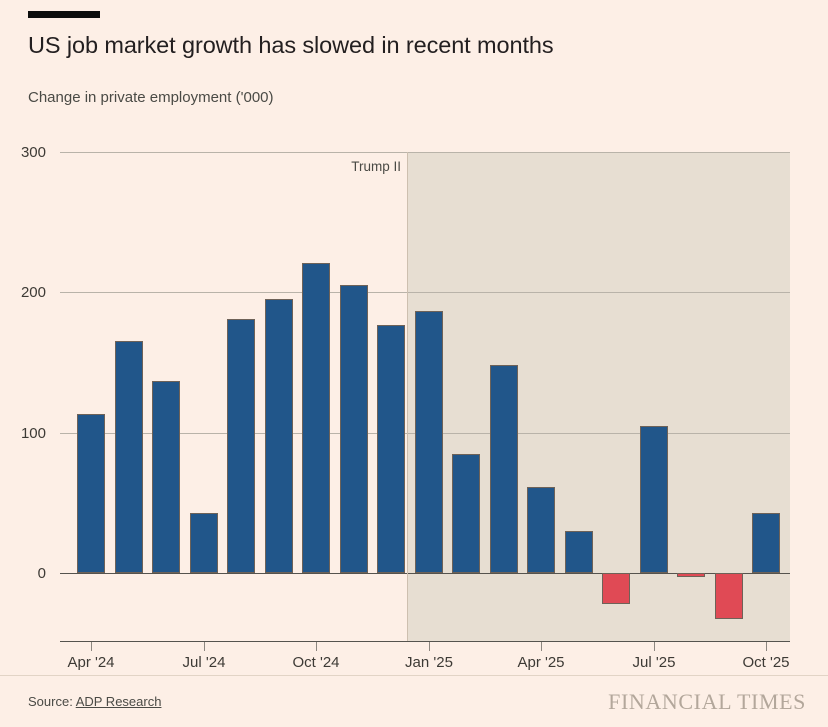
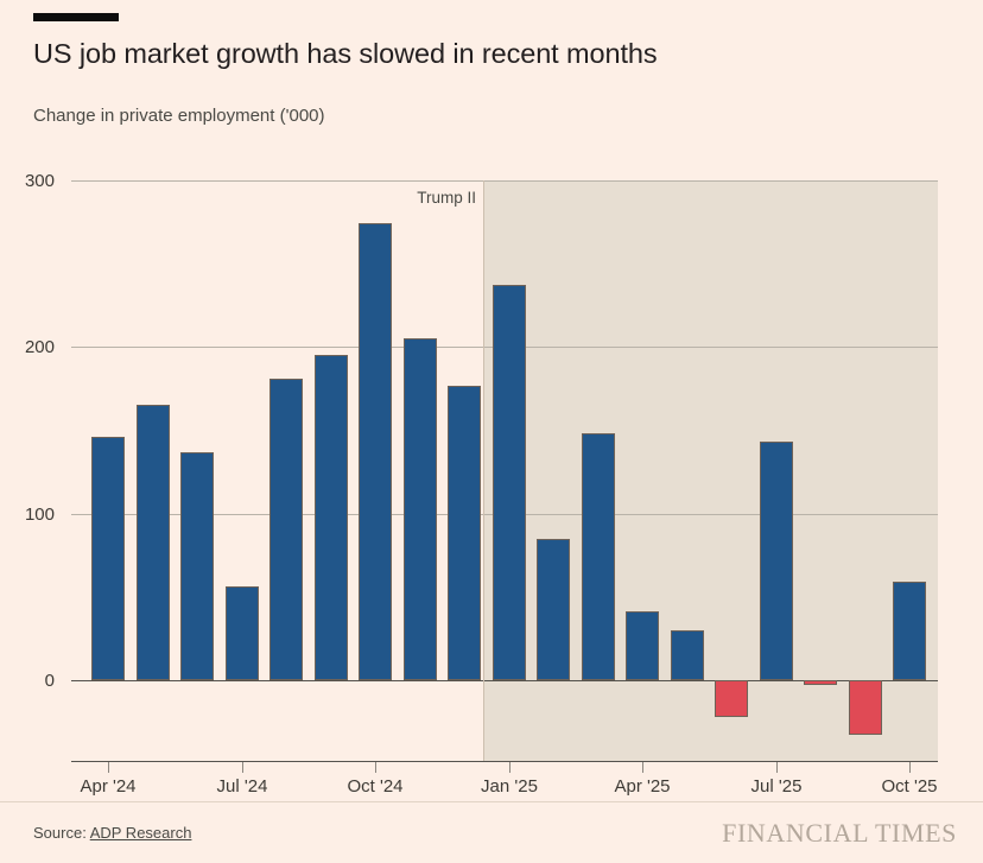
Apr '24: 113 -> 146
Jul '24: 43 -> 56
Oct '24: 221 -> 274
Jan '25: 187 -> 237
Apr '25: 61 -> 41
Jul '25: 105 -> 143
Oct '25: 43 -> 59
